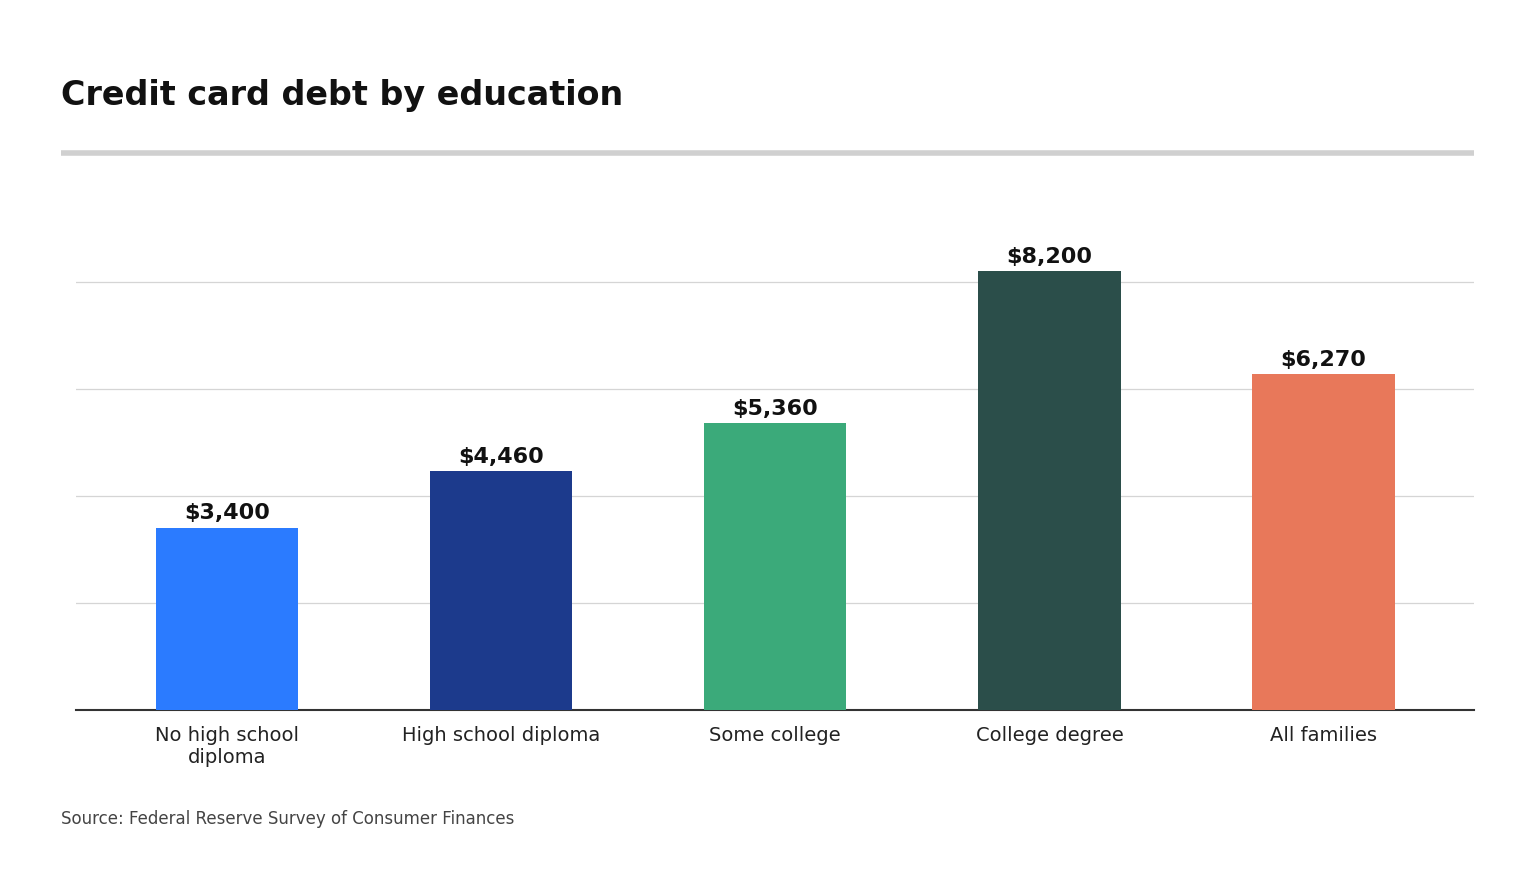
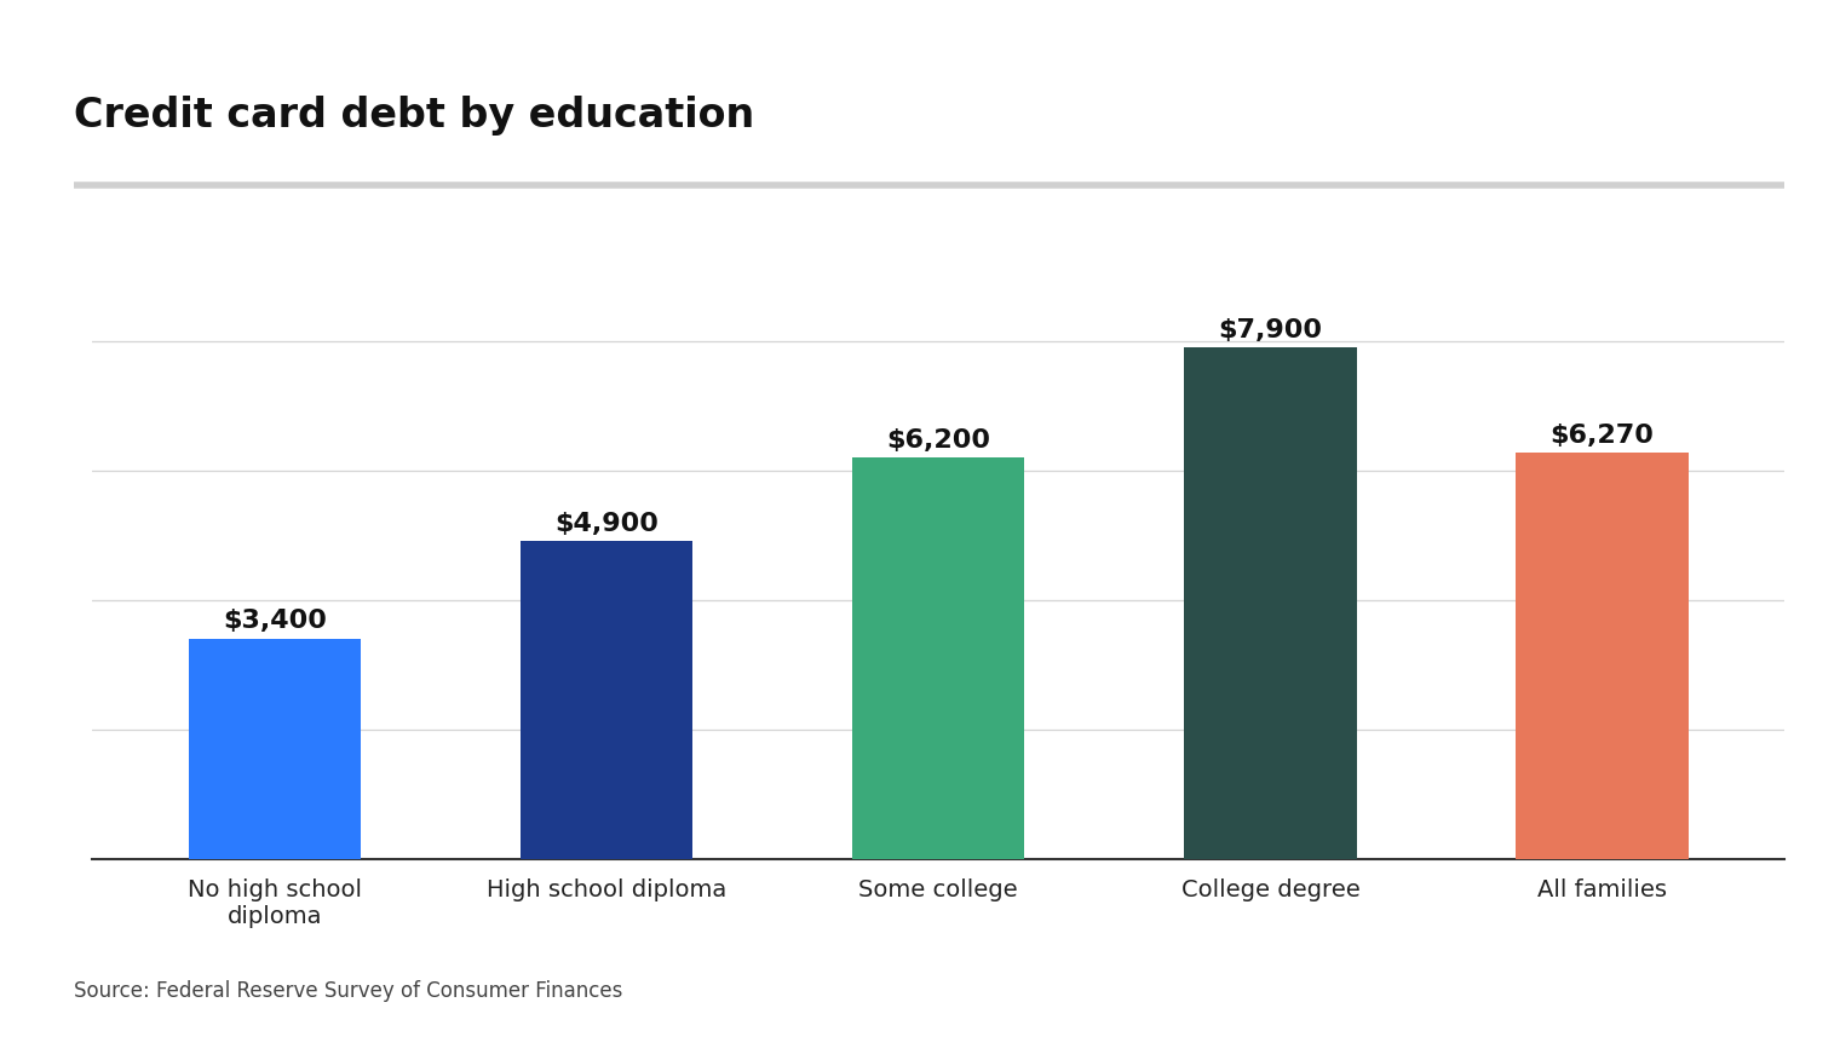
High school diploma: $4,460 -> $4,900
Some college: $5,360 -> $6,200
College degree: $8,200 -> $7,900
